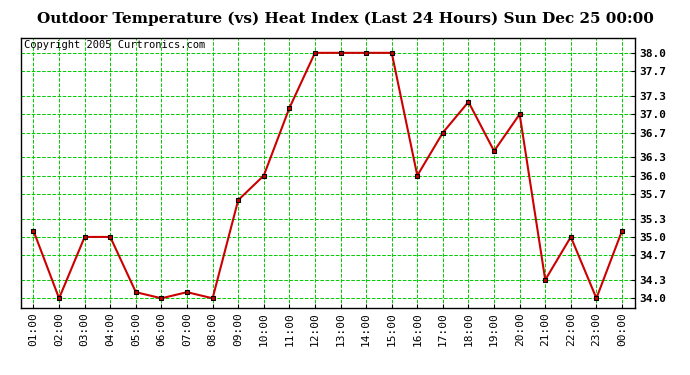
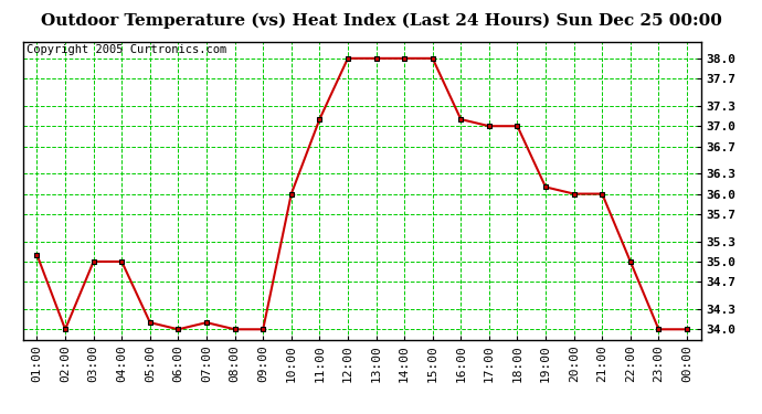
09:00: 35.6 -> 34.0
16:00: 36.0 -> 37.1
17:00: 36.7 -> 37.0
18:00: 37.2 -> 37.0
19:00: 36.4 -> 36.1
20:00: 37.0 -> 36.0
21:00: 34.3 -> 36.0
00:00: 35.1 -> 34.0
